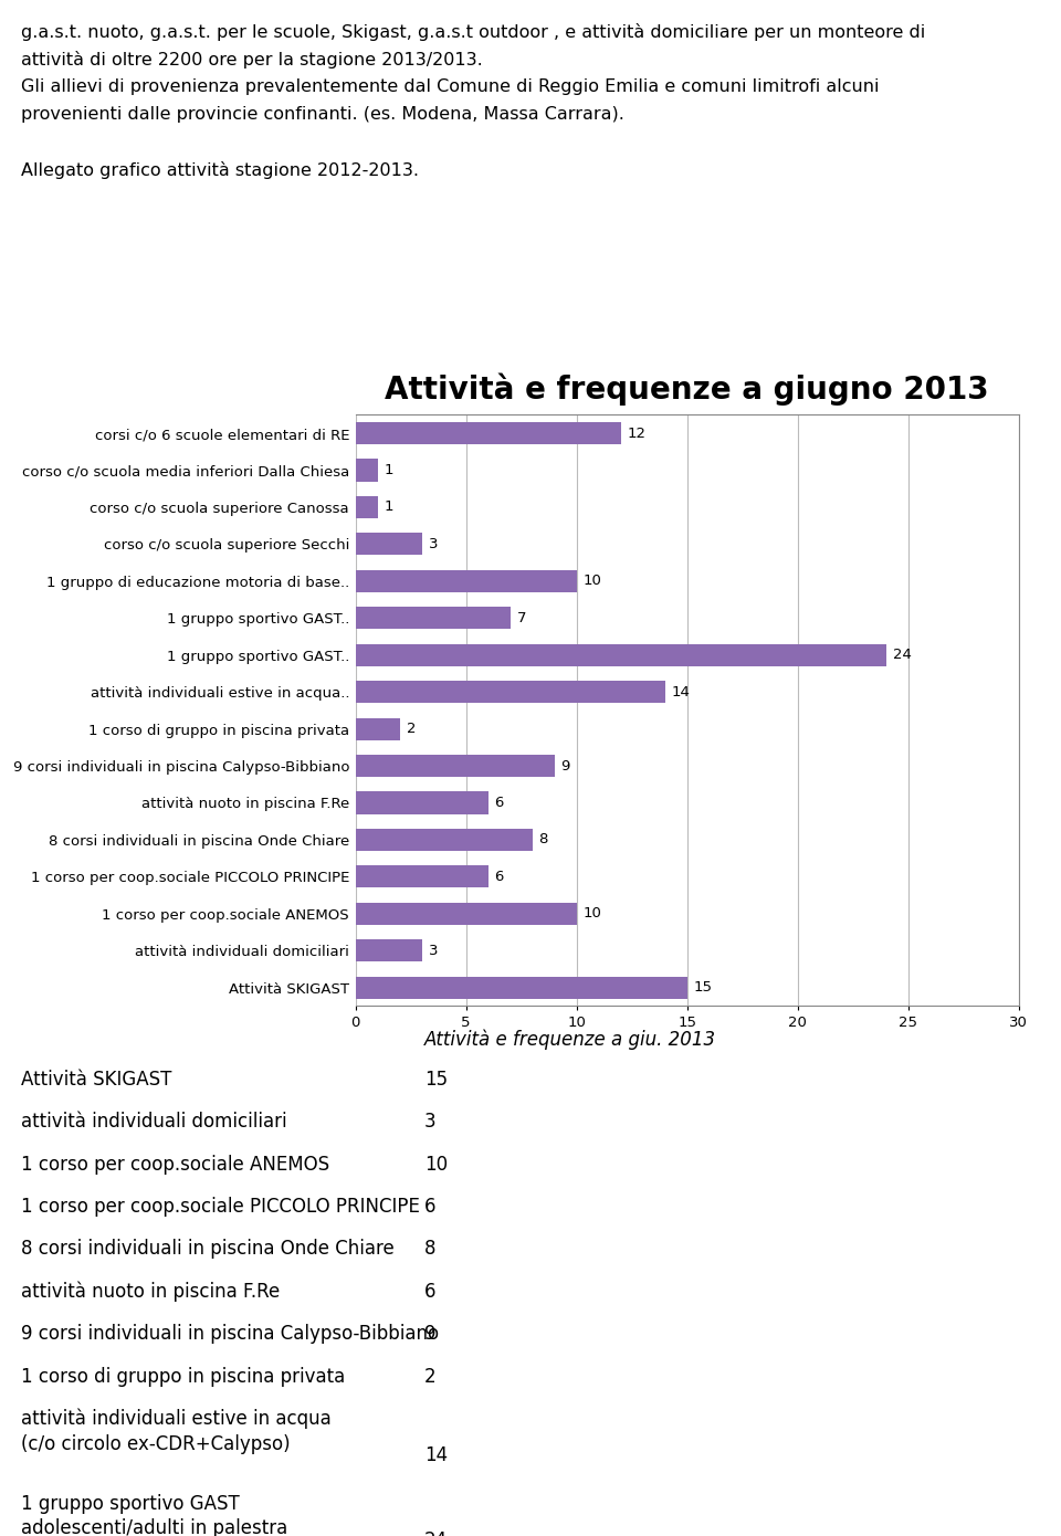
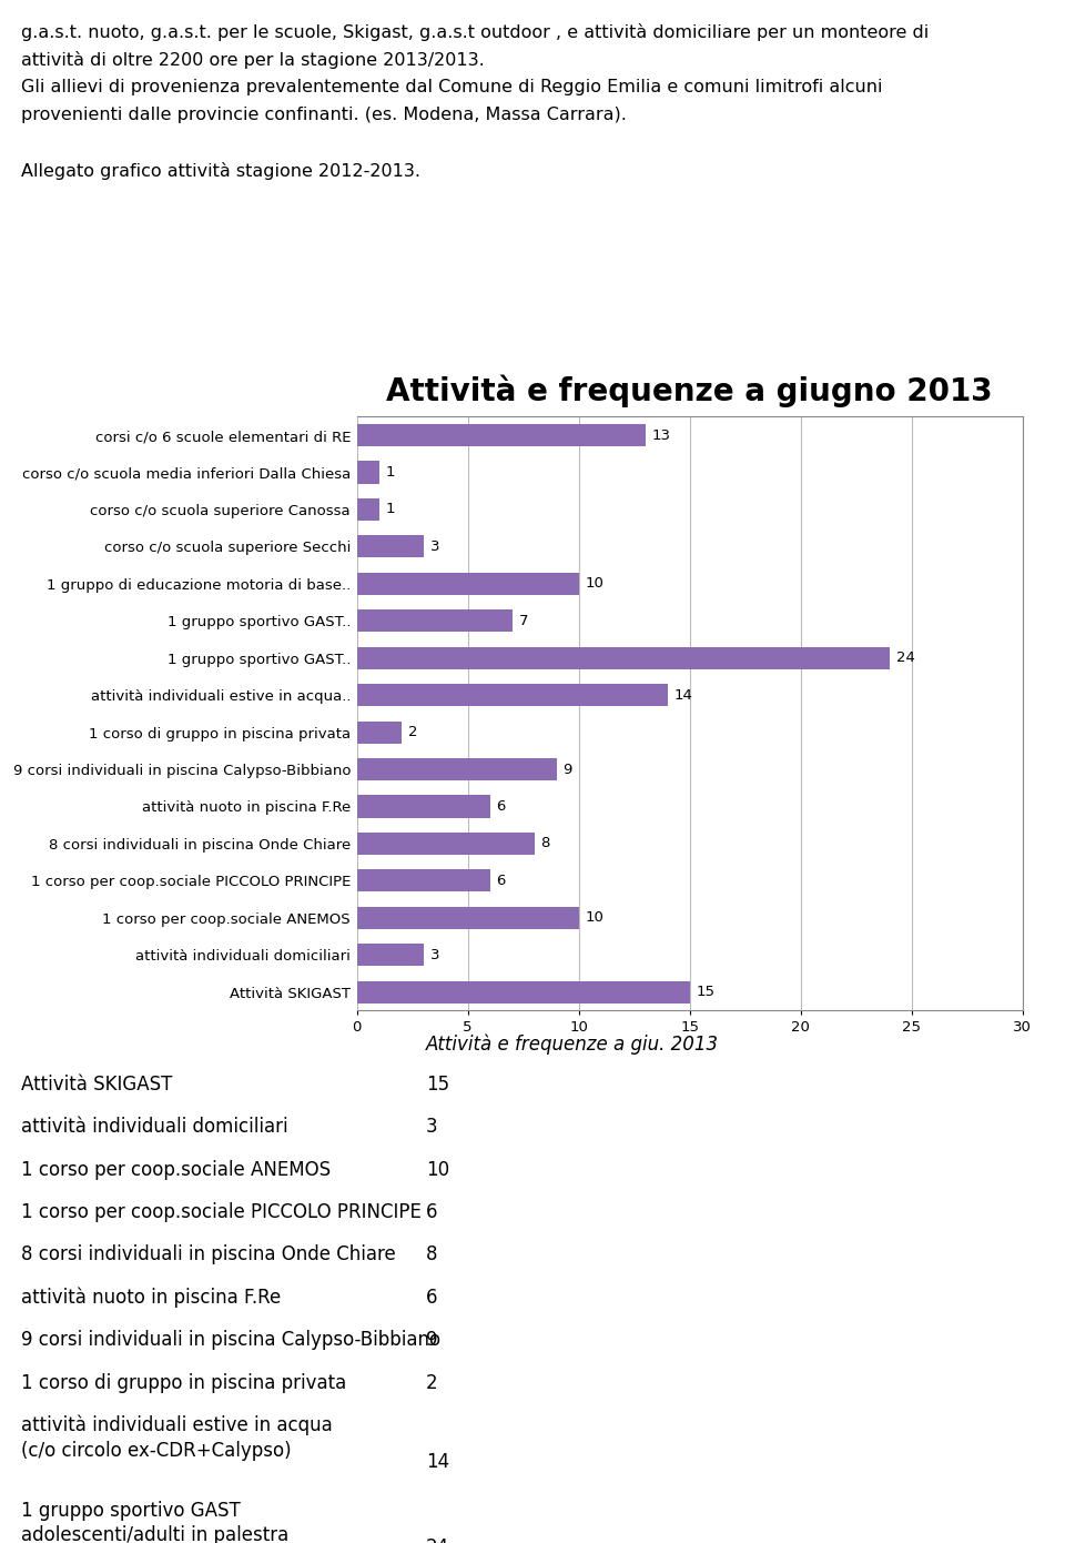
corsi c/o 6 scuole elementari di RE: 12 -> 13
